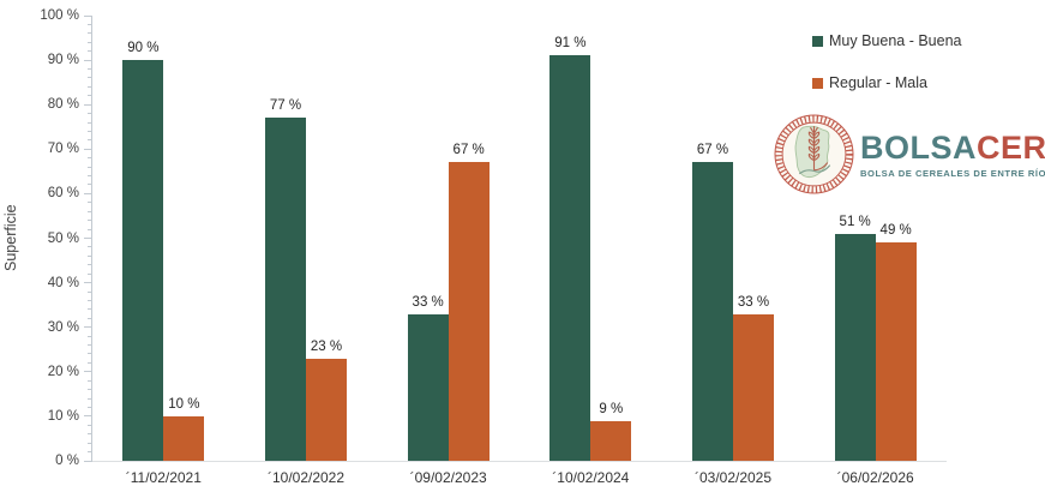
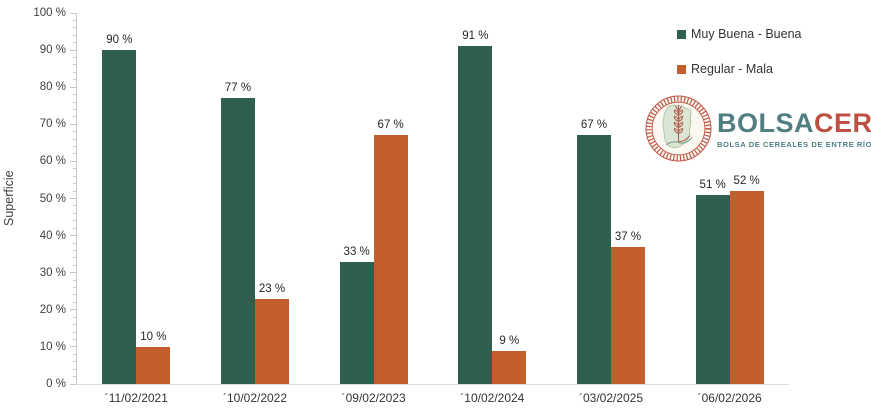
Regular - Mala/´03/02/2025: 33 -> 37
Regular - Mala/´06/02/2026: 49 -> 52
